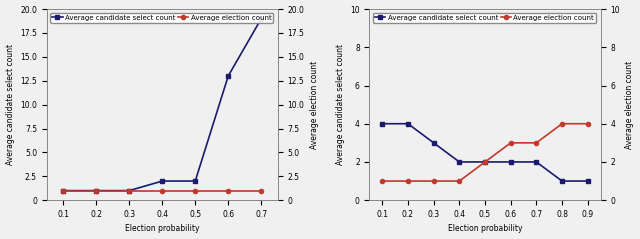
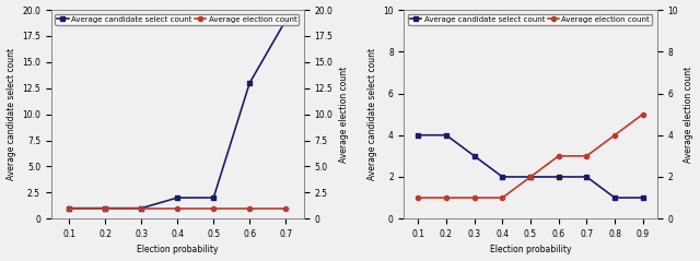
Average election count/0.9: 4 -> 5
